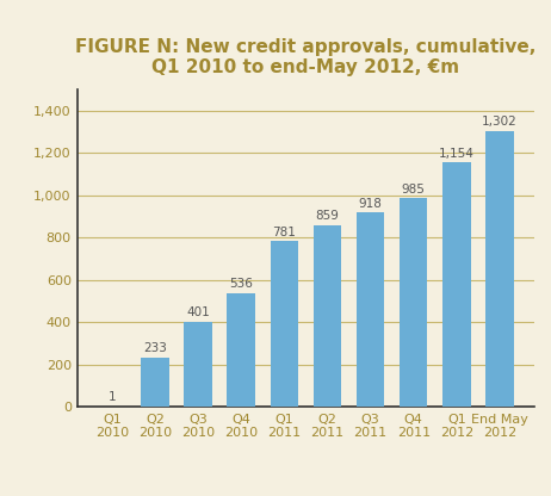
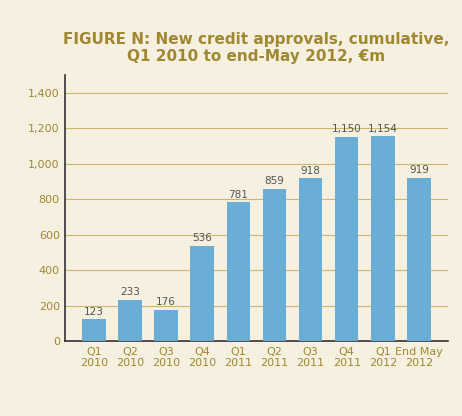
Q1 2010: 1 -> 123
Q3 2010: 401 -> 176
Q4 2011: 985 -> 1,150
End May 2012: 1,302 -> 919
